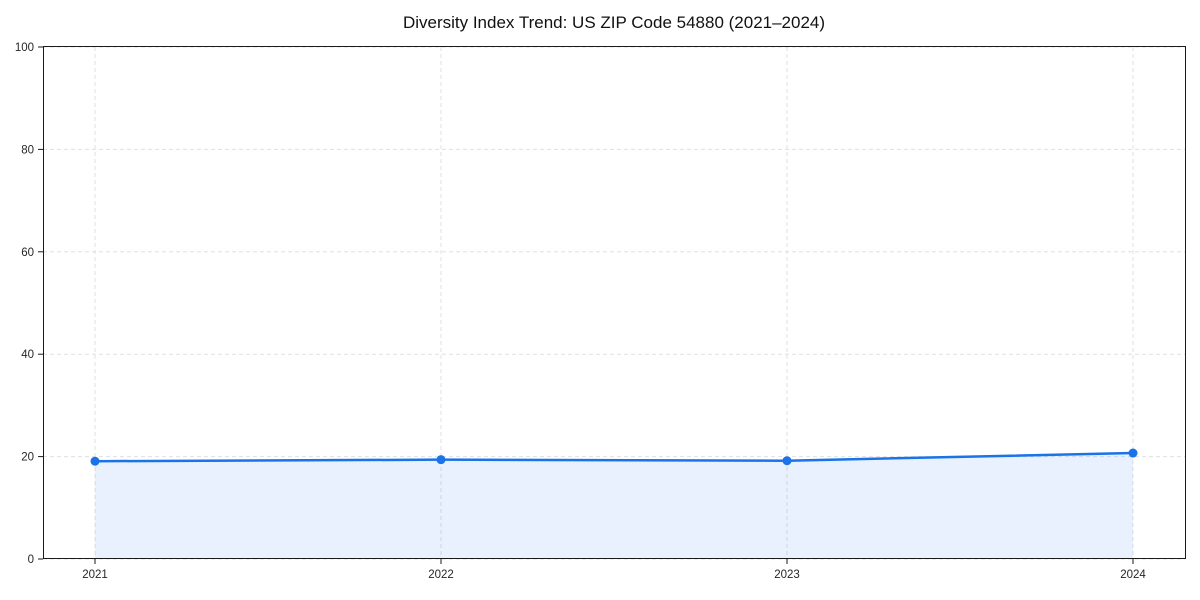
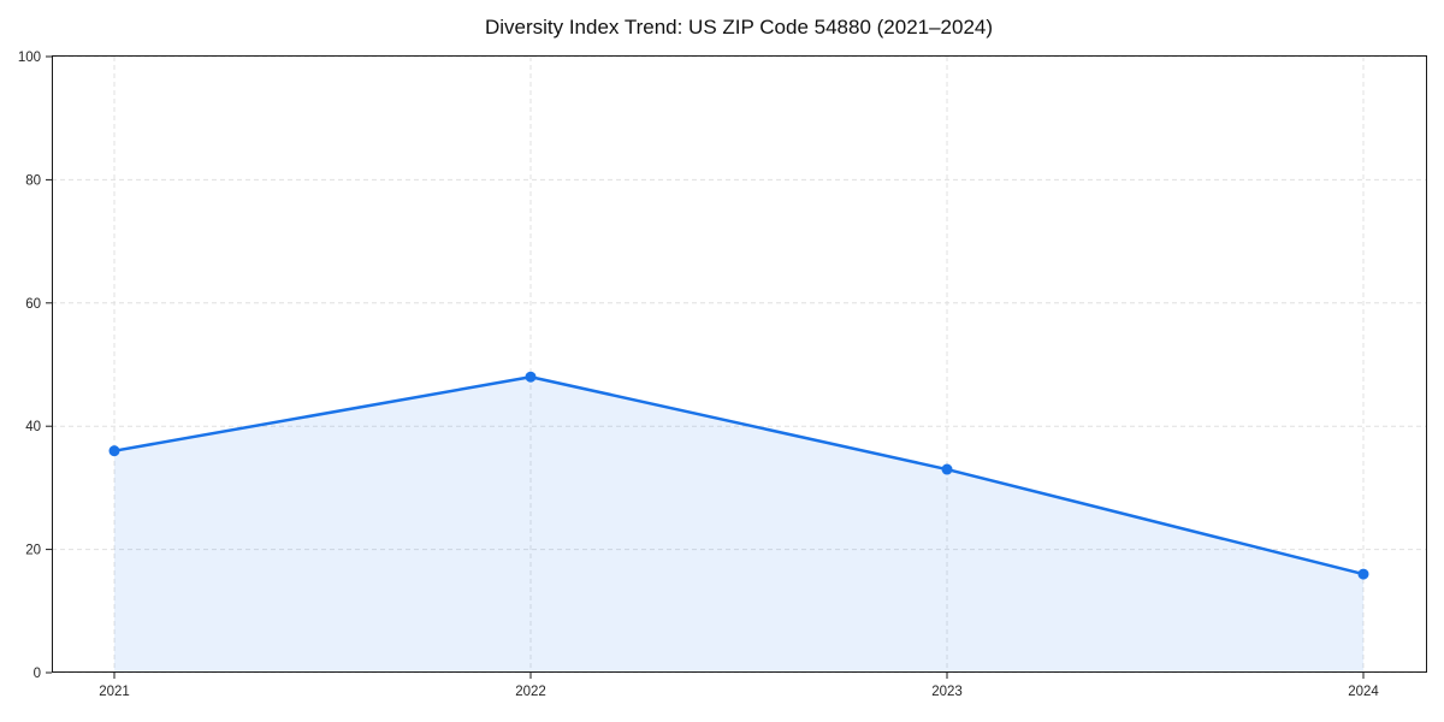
2021: 19 -> 36
2022: 19 -> 48
2023: 19 -> 33
2024: 21 -> 16
